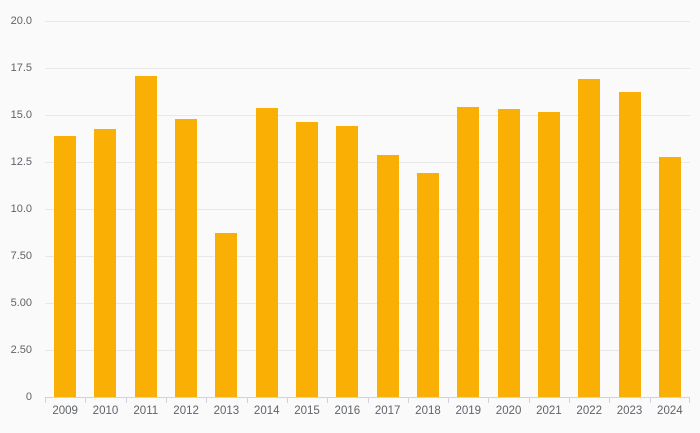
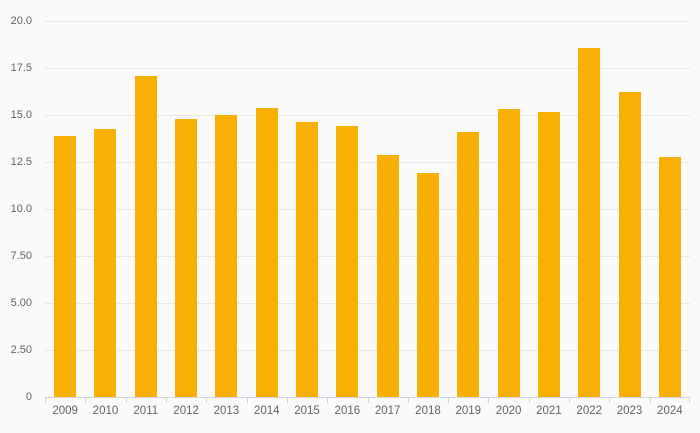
2013: 8.7 -> 15.0
2019: 15.4 -> 14.1
2022: 16.9 -> 18.6
